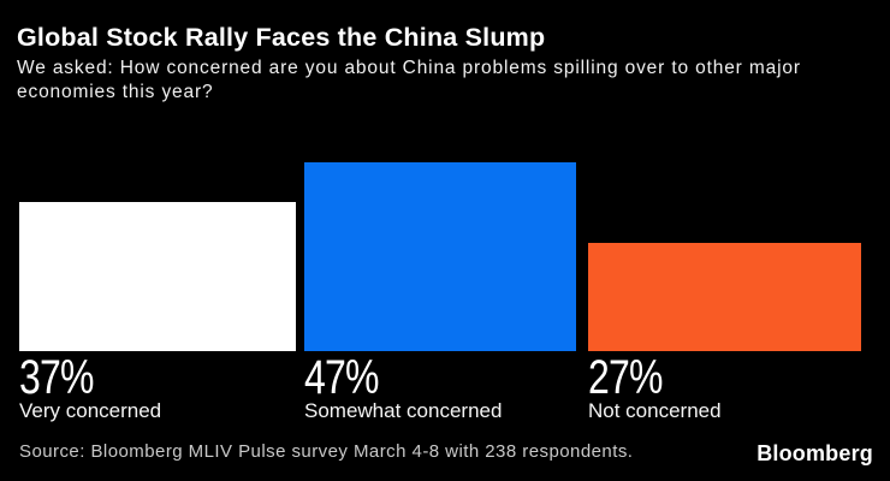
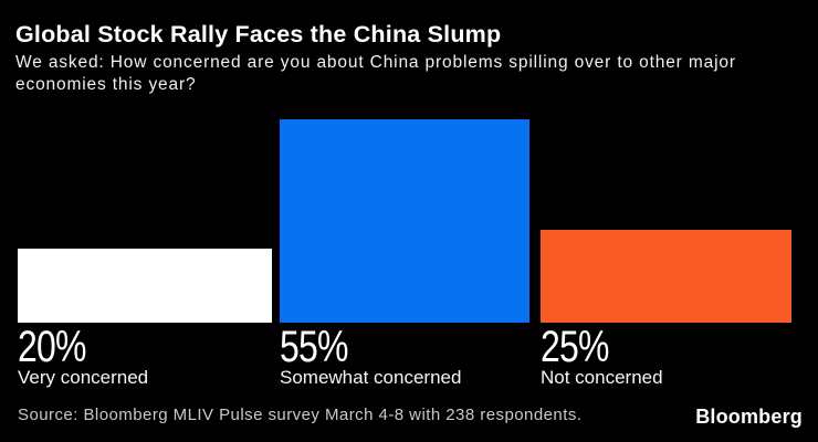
Very concerned: 37% -> 20%
Somewhat concerned: 47% -> 55%
Not concerned: 27% -> 25%
